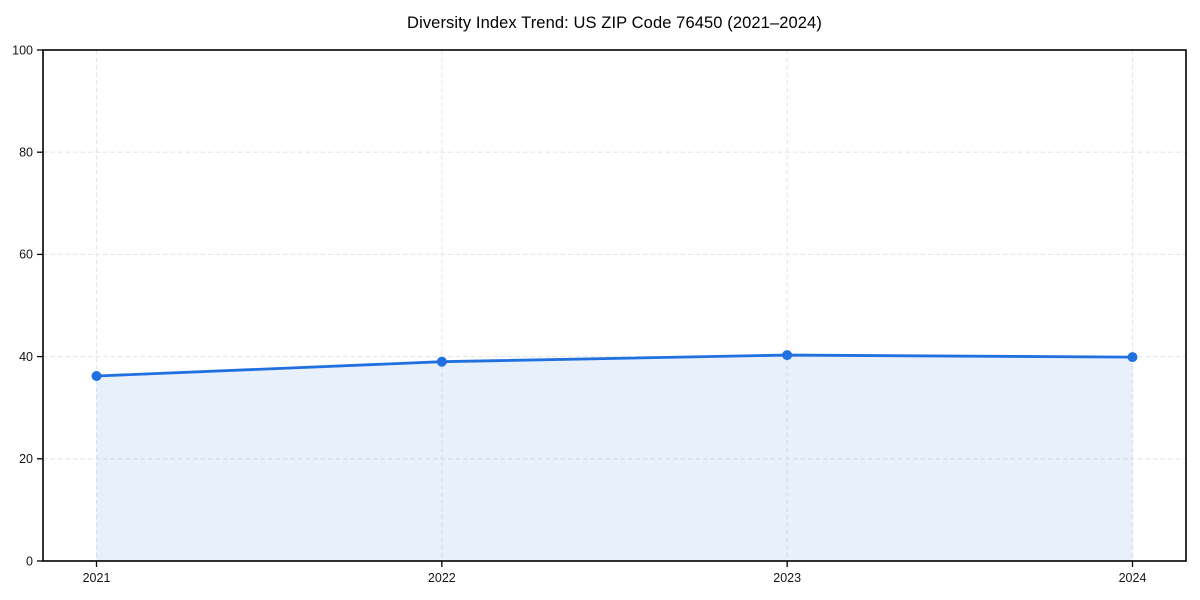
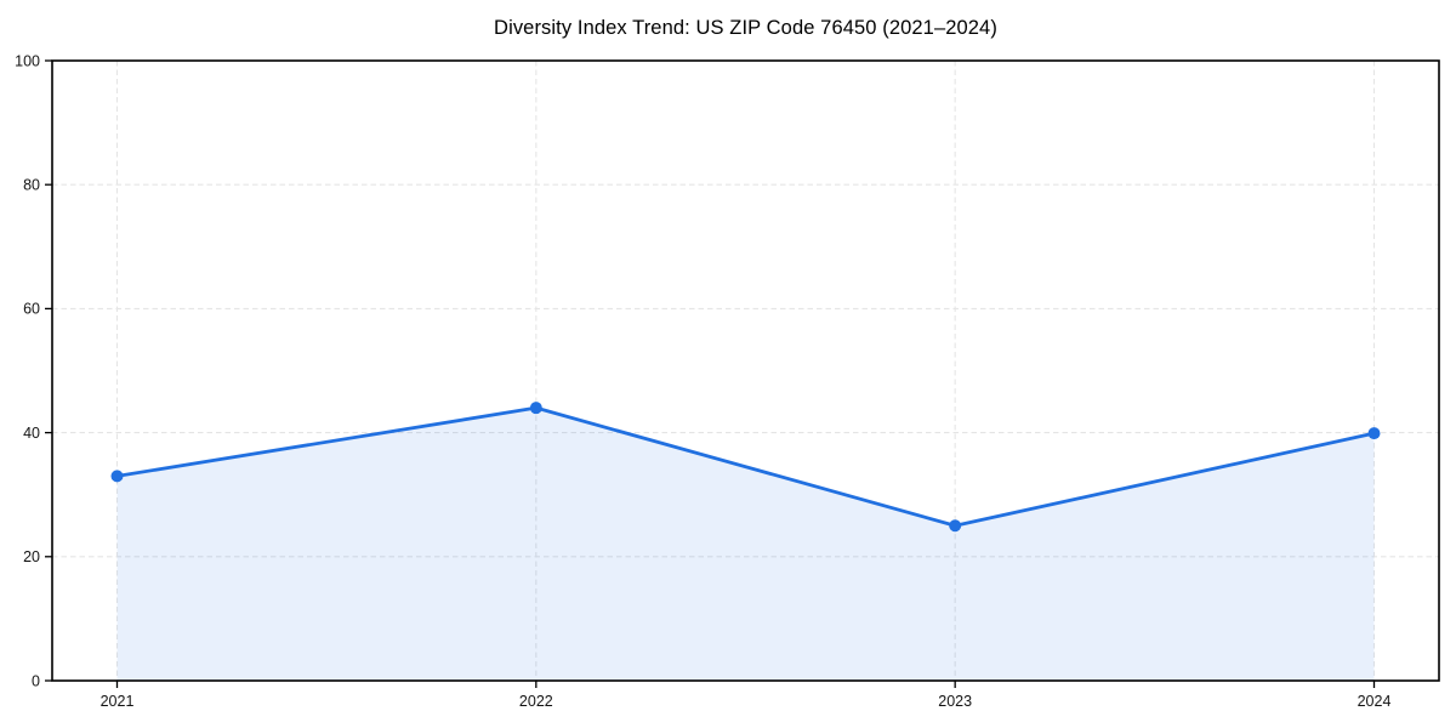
2021: 36 -> 33
2022: 39 -> 44
2023: 40 -> 25
